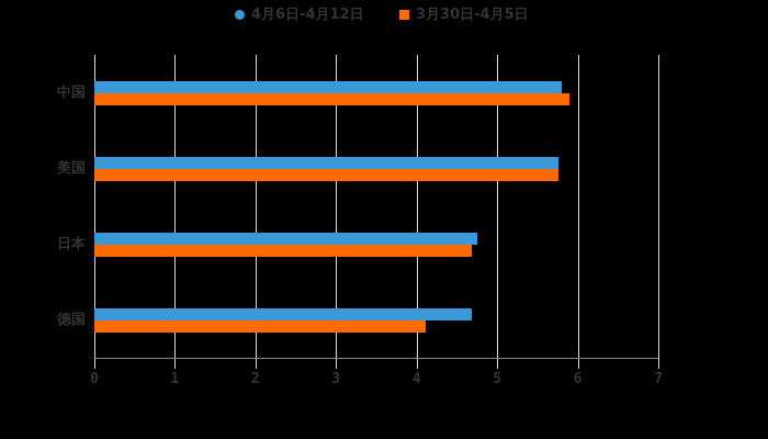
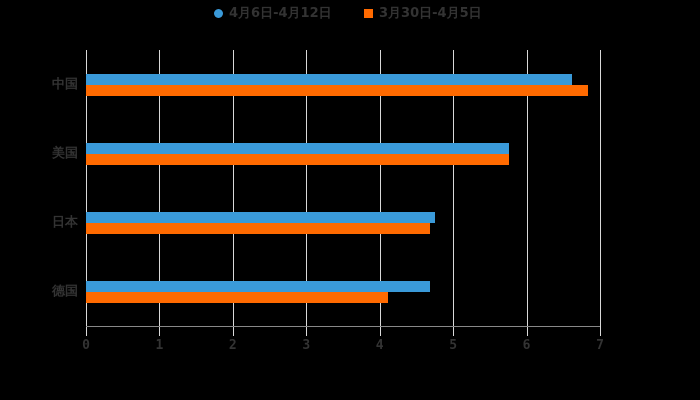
4月6日-4月12日/中国: 5.8 -> 6.6
3月30日-4月5日/中国: 5.9 -> 6.8
